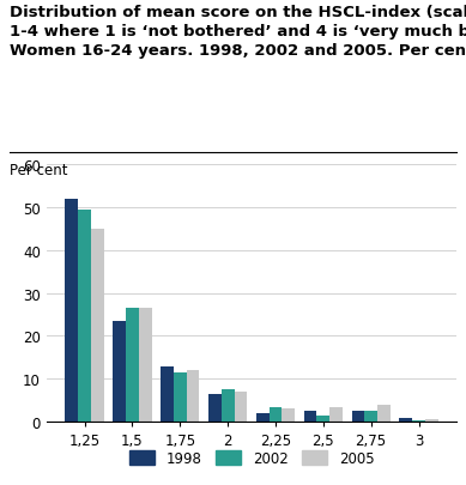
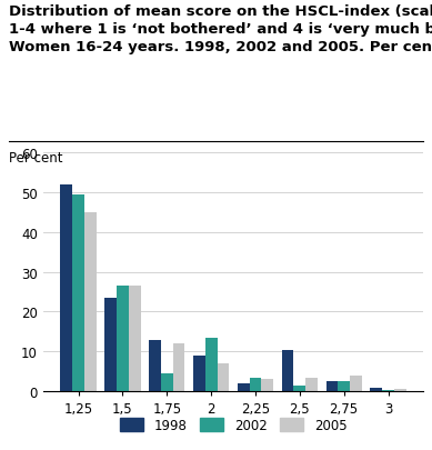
2002/1,75: 11.5 -> 4.5
1998/2: 6.5 -> 9.0
2002/2: 7.5 -> 13.5
1998/2,5: 2.5 -> 10.5
